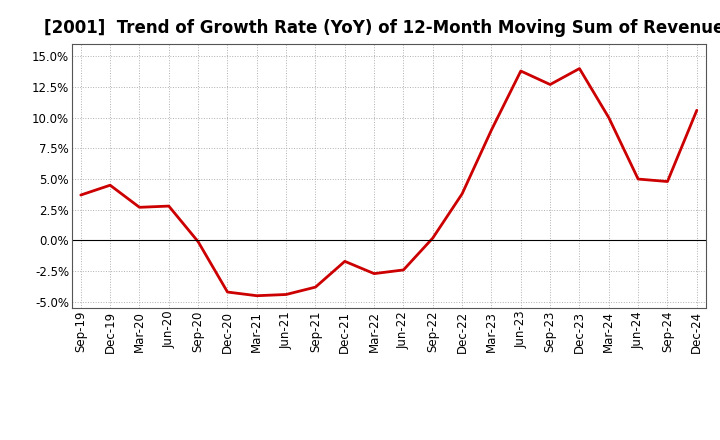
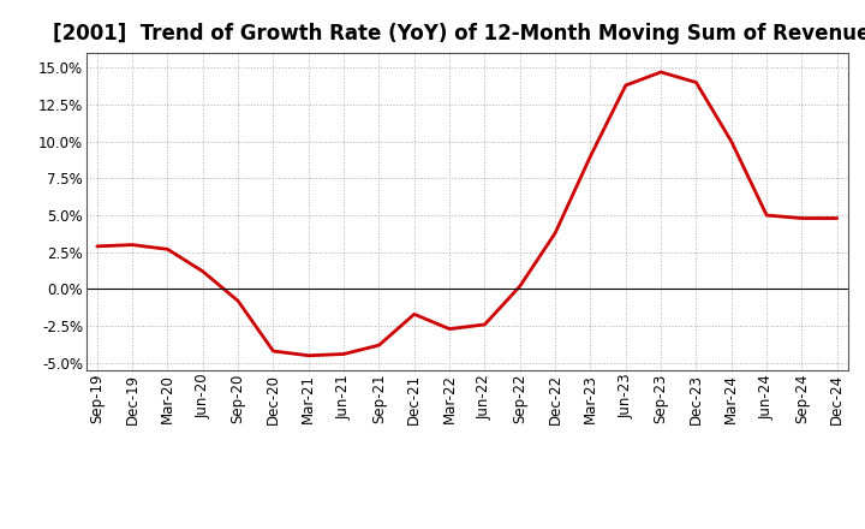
Sep-19: 3.7% -> 2.9%
Dec-19: 4.5% -> 3.0%
Jun-20: 2.8% -> 1.2%
Sep-20: -0.1% -> -0.8%
Sep-23: 12.7% -> 14.7%
Dec-24: 10.6% -> 4.8%
